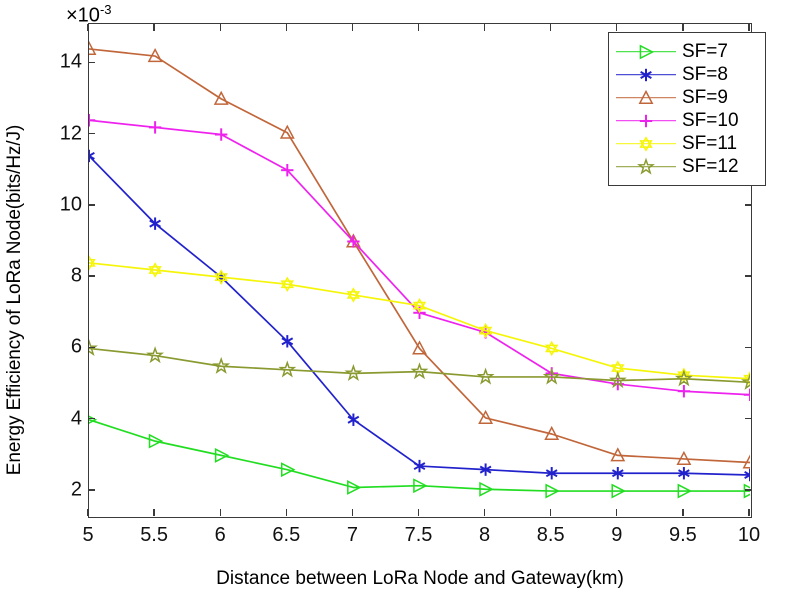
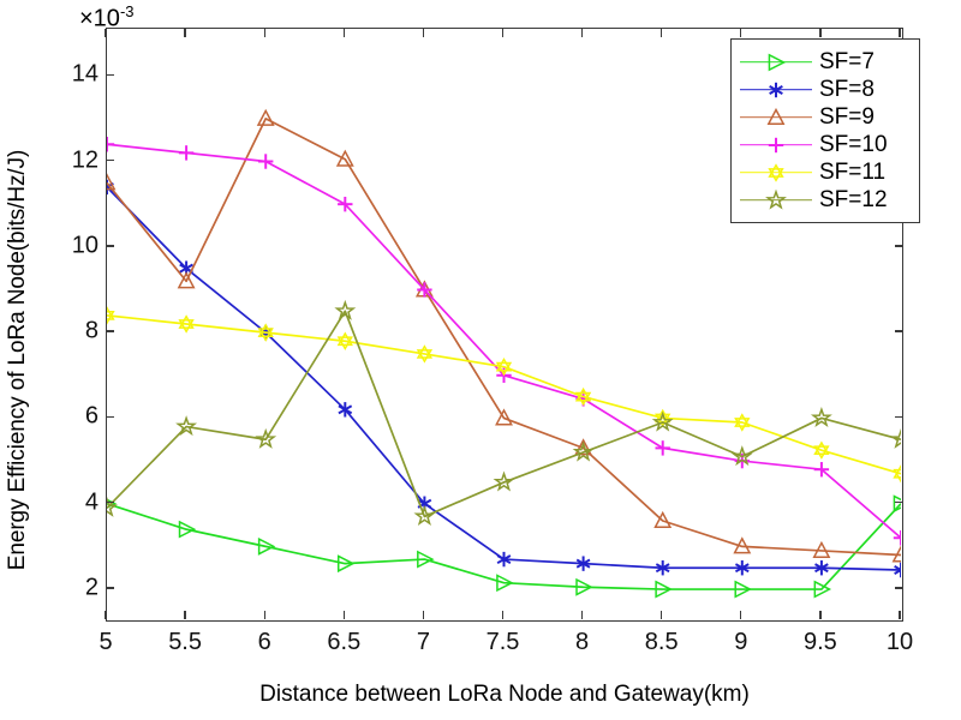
SF=9/5: 14.4 -> 11.5
SF=12/5: 6.0 -> 3.9
SF=9/5.5: 14.2 -> 9.2
SF=12/6.5: 5.4 -> 8.5
SF=7/7: 2.1 -> 2.7
SF=12/7: 5.3 -> 3.7
SF=12/7.5: 5.3 -> 4.5
SF=9/8: 4.0 -> 5.3
SF=12/8.5: 5.2 -> 5.9
SF=11/9: 5.5 -> 5.9
SF=12/9.5: 5.2 -> 6.0
SF=7/10: 2.0 -> 4.0
SF=10/10: 4.7 -> 3.2
SF=11/10: 5.2 -> 4.7
SF=12/10: 5.0 -> 5.5
